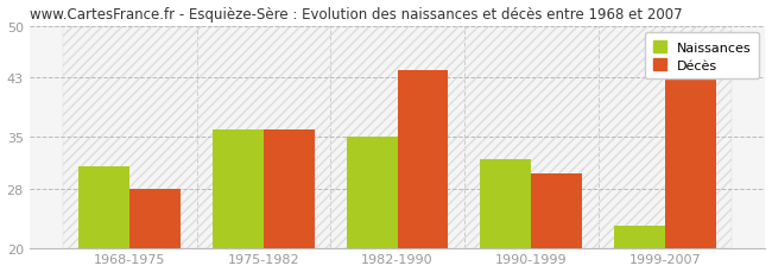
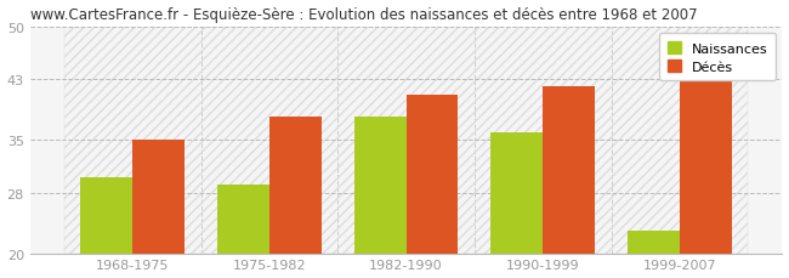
Naissances/1968-1975: 31 -> 30
Décès/1968-1975: 28 -> 35
Naissances/1975-1982: 36 -> 29
Décès/1975-1982: 36 -> 38
Naissances/1982-1990: 35 -> 38
Décès/1982-1990: 44 -> 41
Naissances/1990-1999: 32 -> 36
Décès/1990-1999: 30 -> 42
